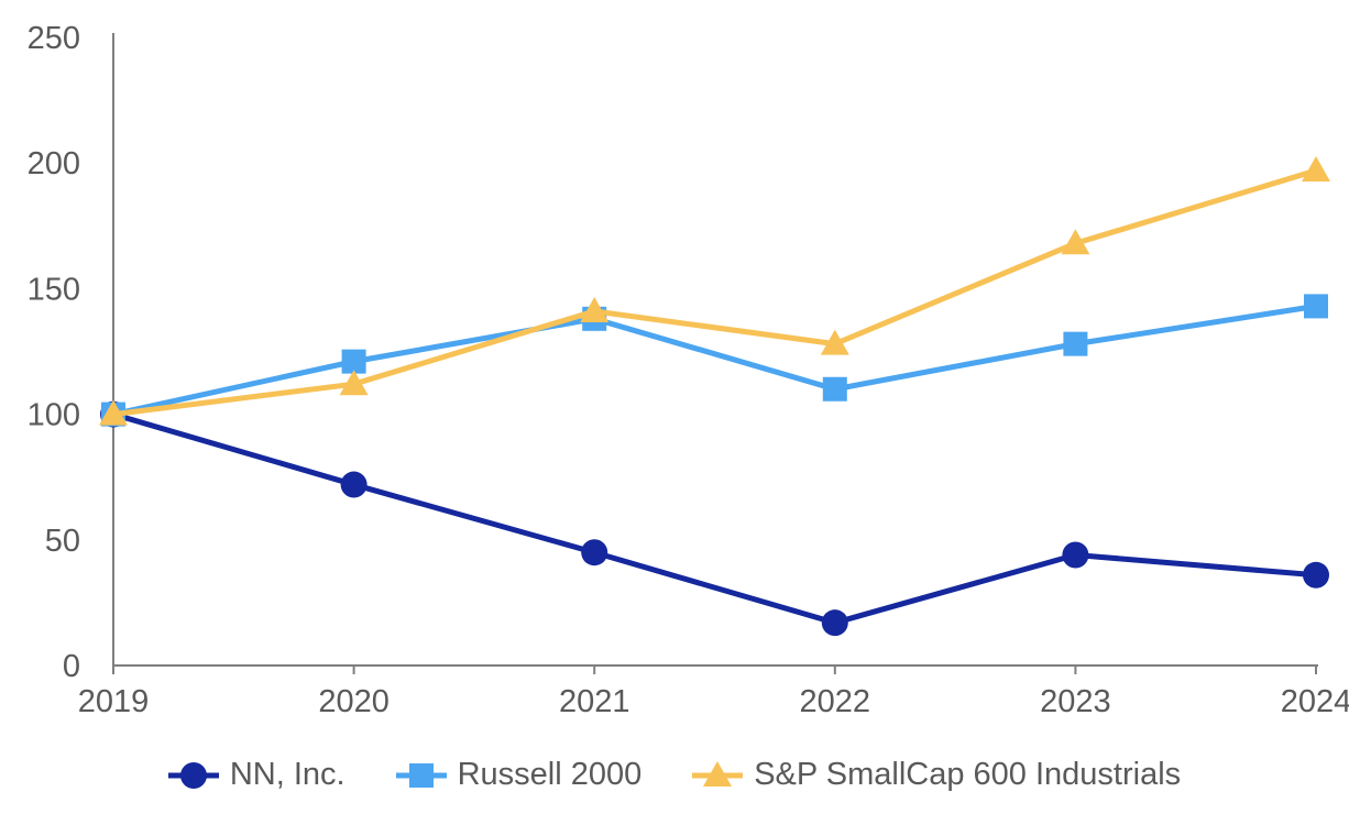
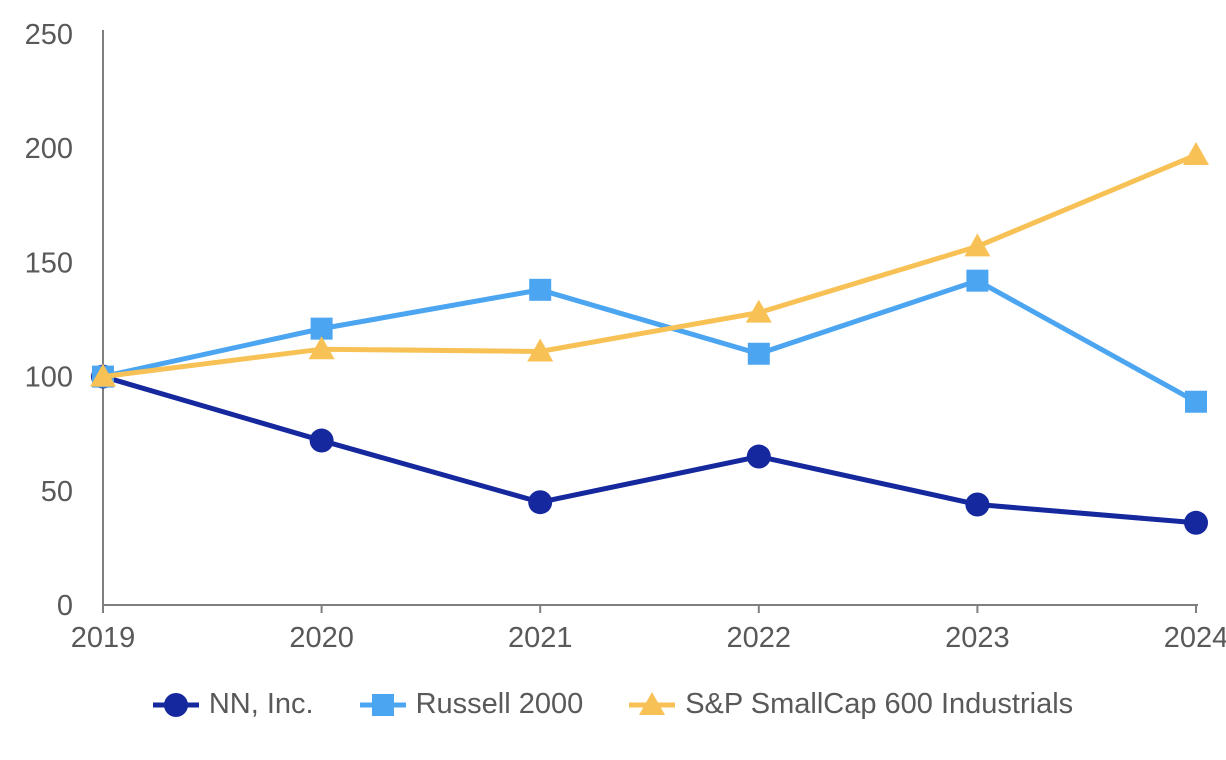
S&P SmallCap 600 Industrials/2021: 141 -> 111
NN, Inc./2022: 17 -> 65
Russell 2000/2023: 128 -> 142
S&P SmallCap 600 Industrials/2023: 168 -> 157
Russell 2000/2024: 143 -> 89
